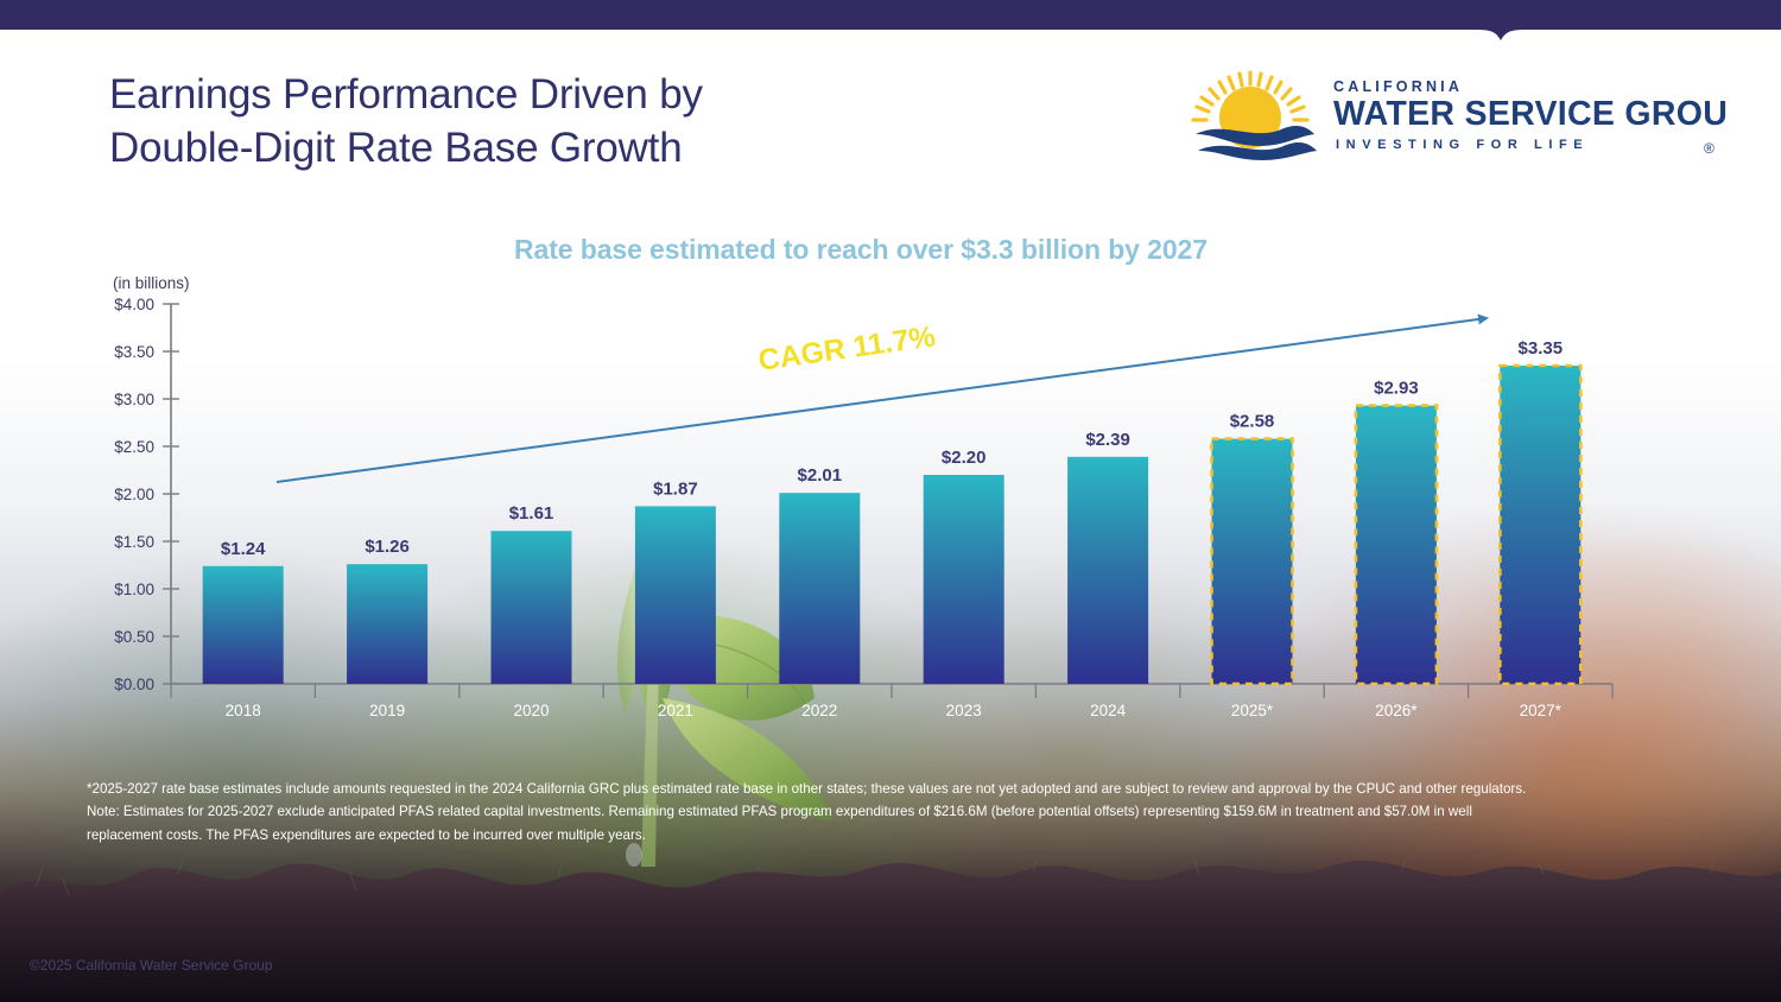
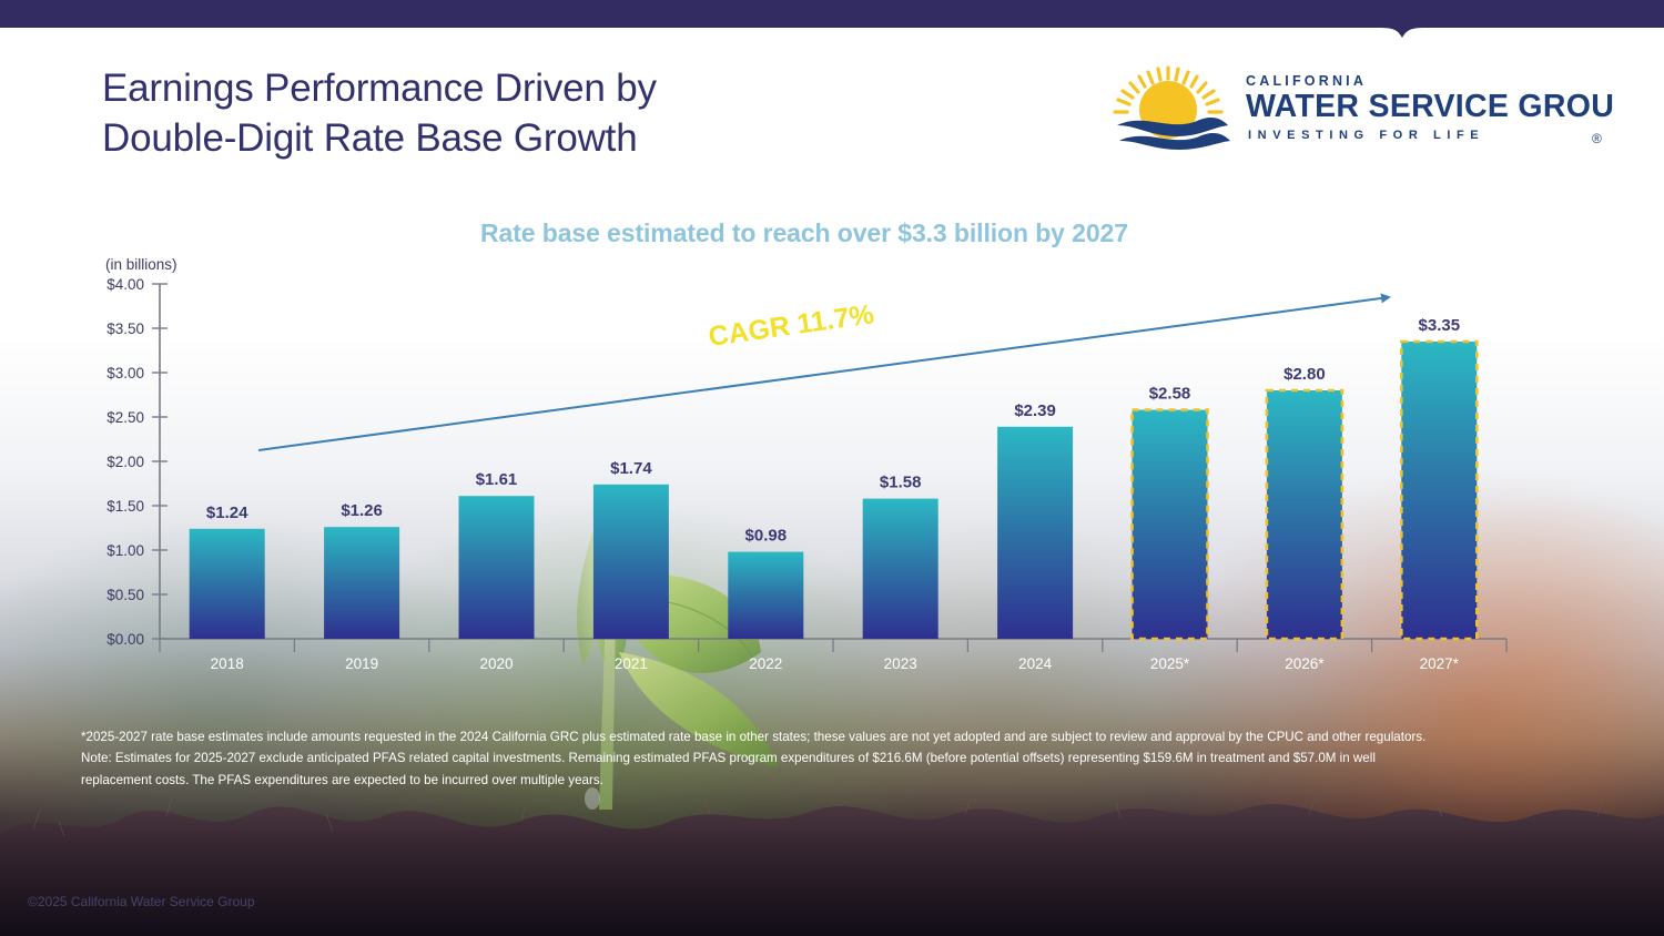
2021: $1.87 -> $1.74
2022: $2.01 -> $0.98
2023: $2.20 -> $1.58
2026*: $2.93 -> $2.80
